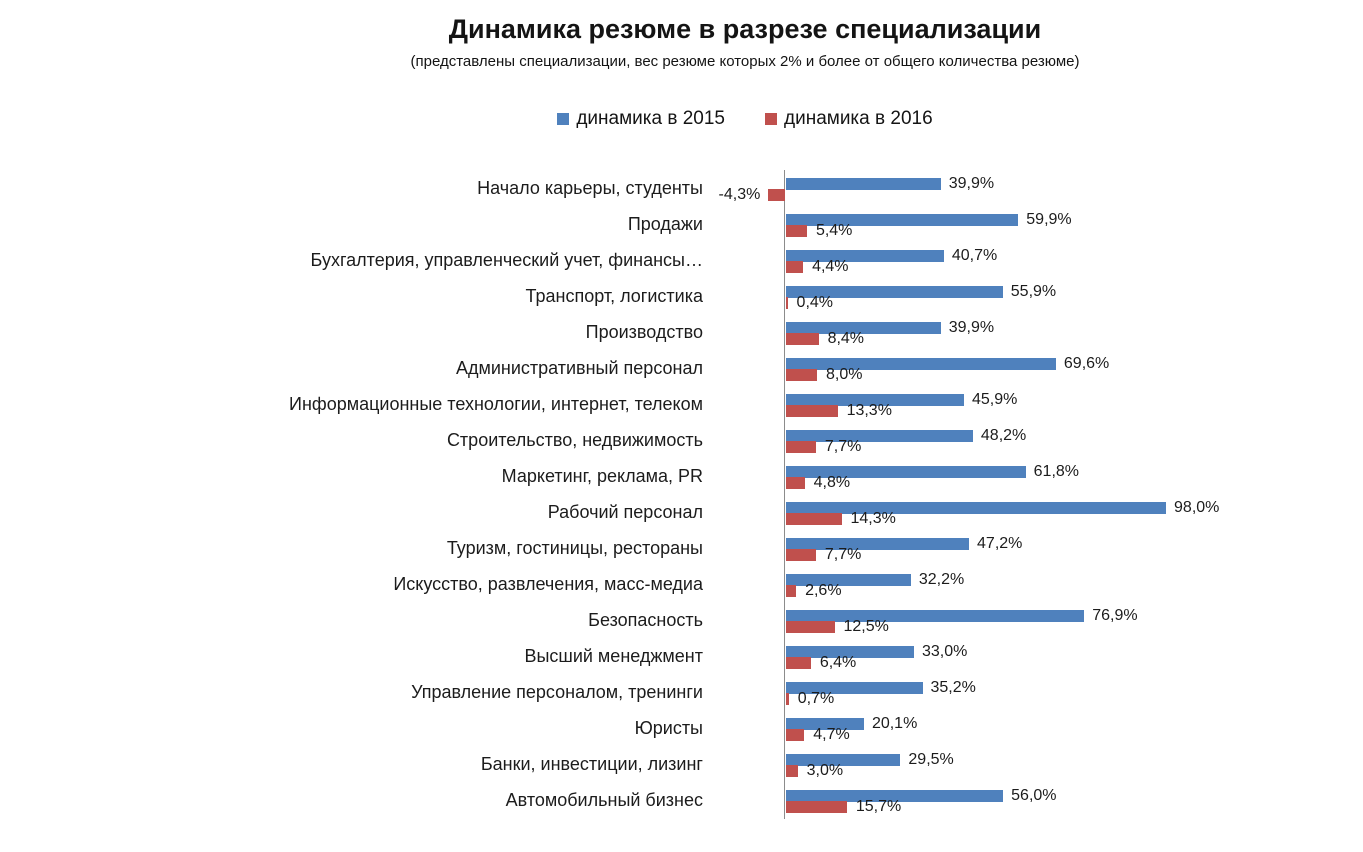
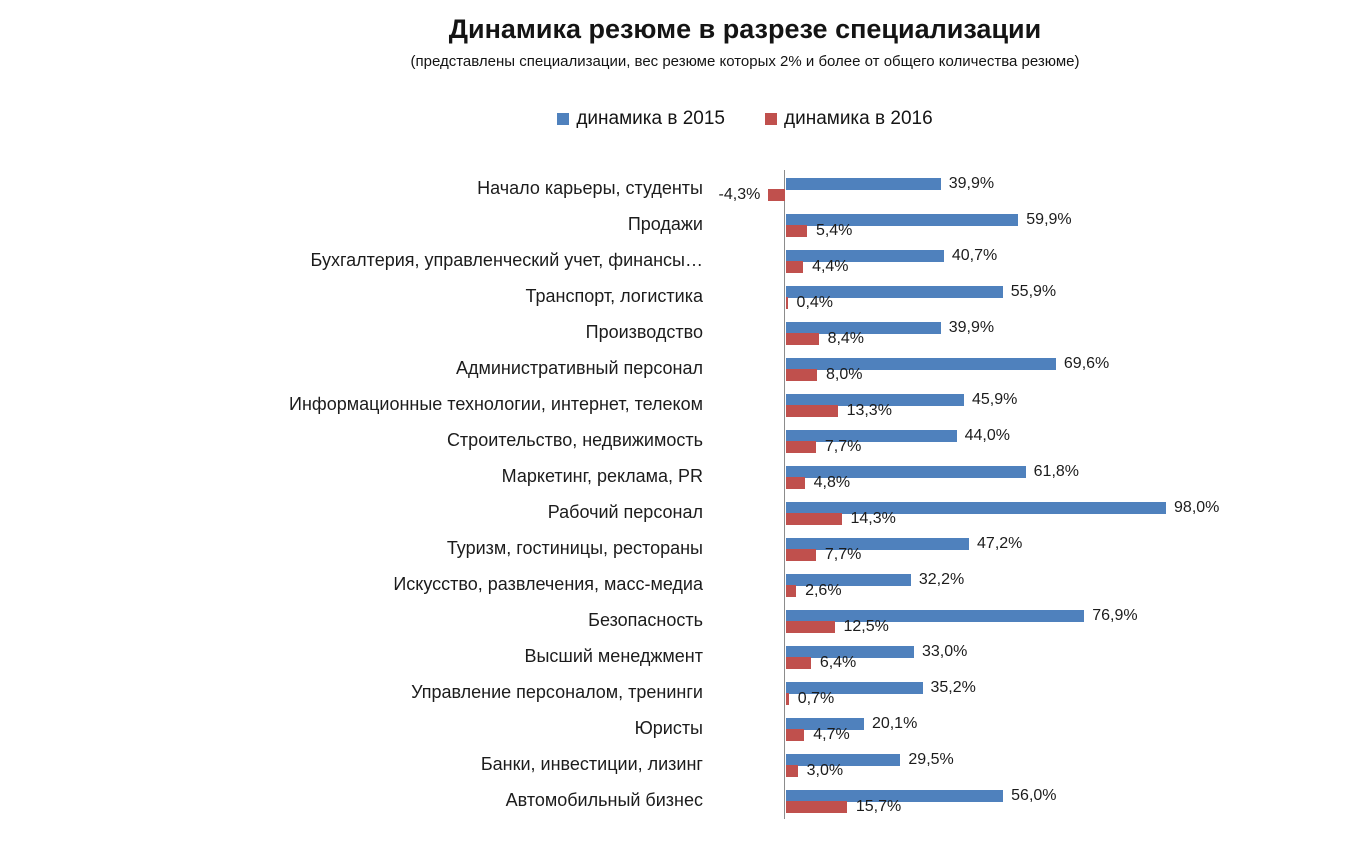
динамика в 2015/Строительство, недвижимость: 48,2% -> 44,0%
